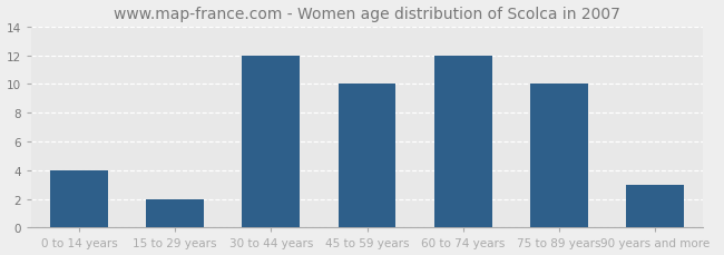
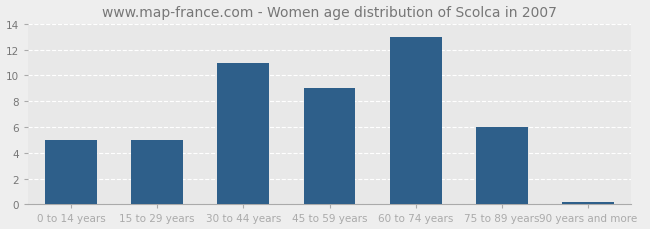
0 to 14 years: 4.0 -> 5.0
15 to 29 years: 2.0 -> 5.0
30 to 44 years: 12.0 -> 11.0
45 to 59 years: 10.0 -> 9.0
60 to 74 years: 12.0 -> 13.0
75 to 89 years: 10.0 -> 6.0
90 years and more: 3.0 -> 0.2
